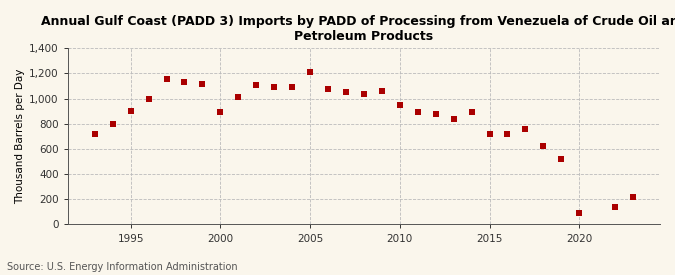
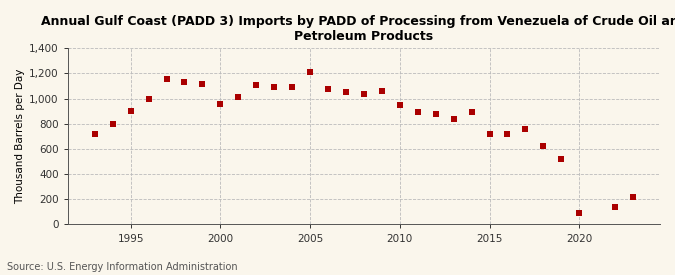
2000: 890 -> 960
